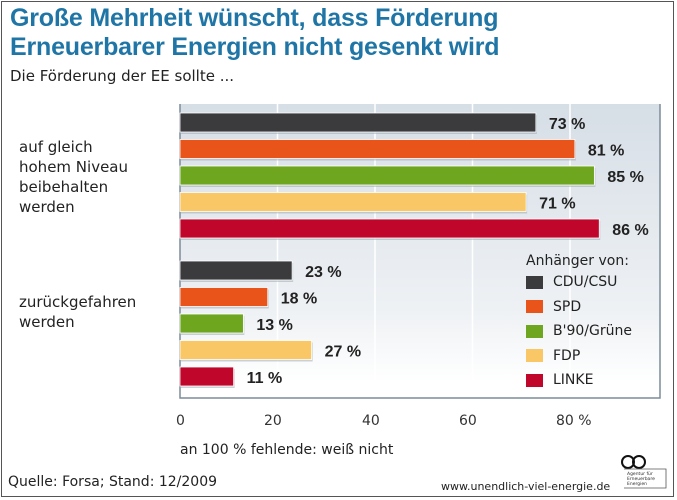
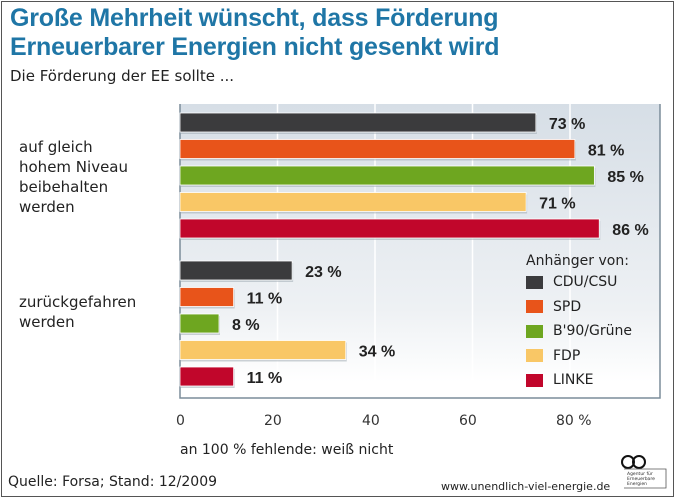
SPD/zurückgefahren werden: 18 -> 11
B'90/Grüne/zurückgefahren werden: 13 -> 8
FDP/zurückgefahren werden: 27 -> 34
